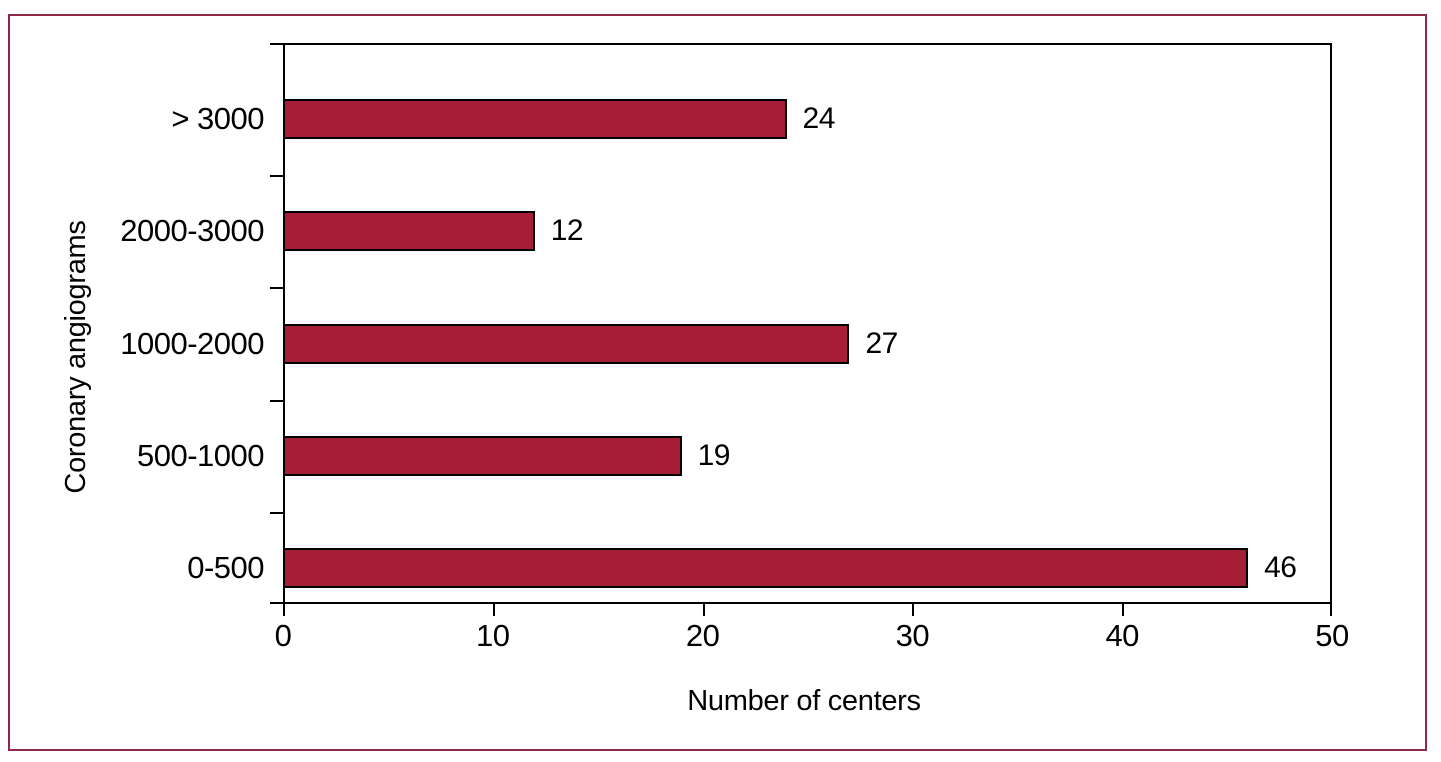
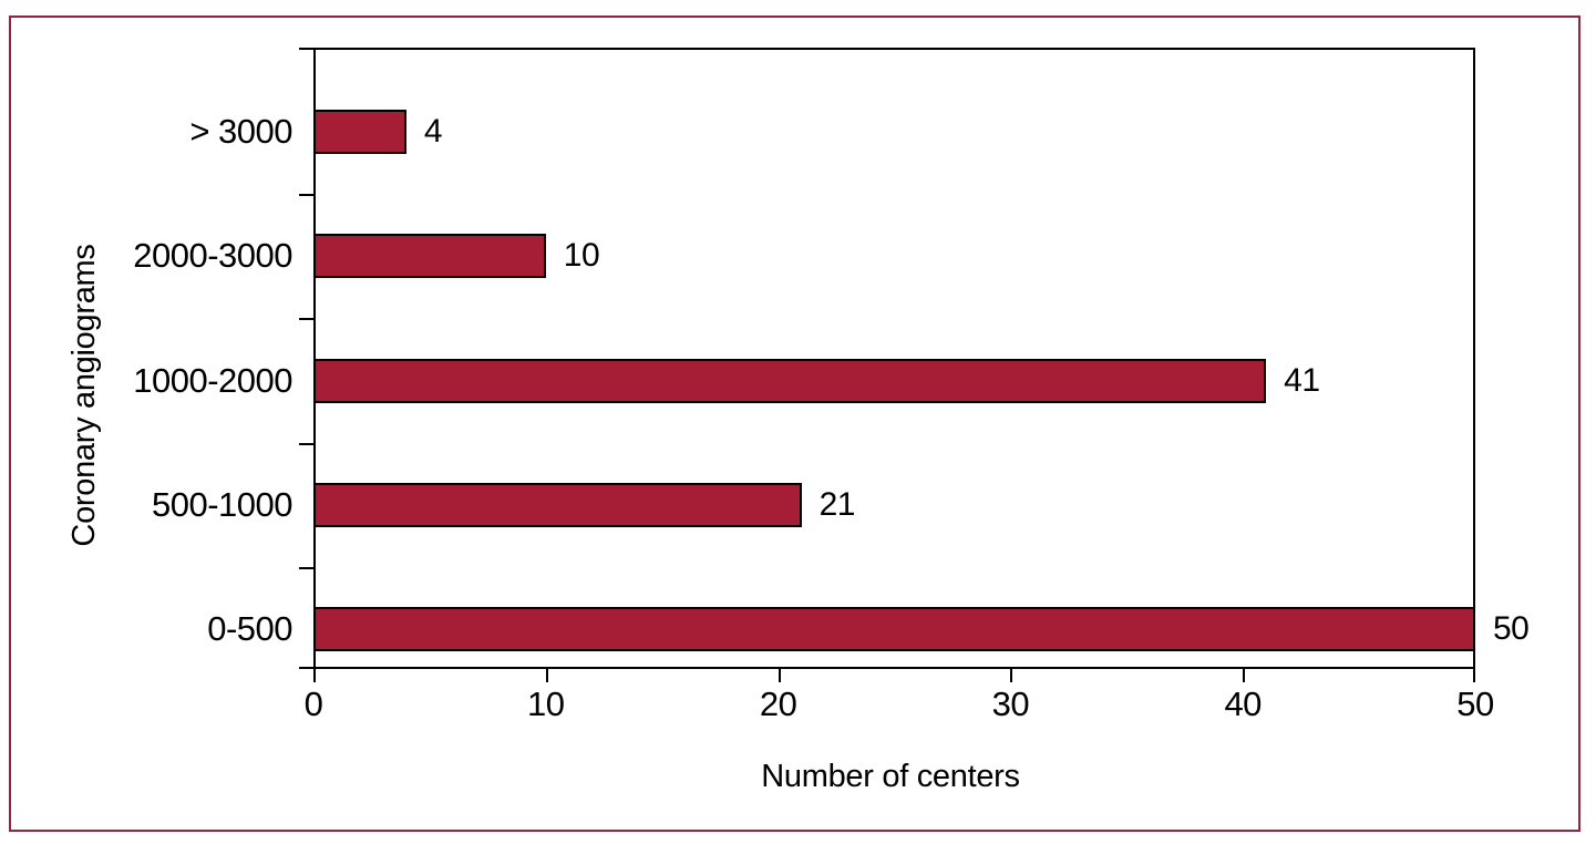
> 3000: 24 -> 4
2000-3000: 12 -> 10
1000-2000: 27 -> 41
500-1000: 19 -> 21
0-500: 46 -> 50
